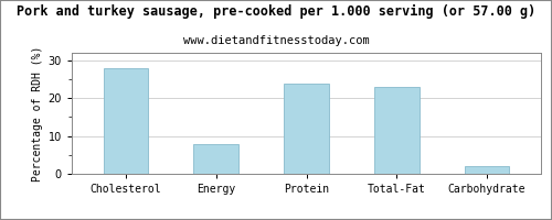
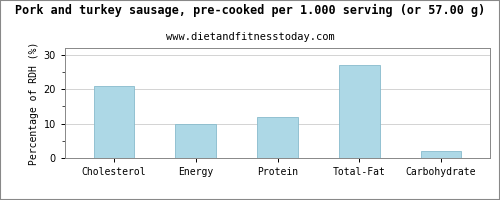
Cholesterol: 28 -> 21
Energy: 8 -> 10
Protein: 24 -> 12
Total-Fat: 23 -> 27
